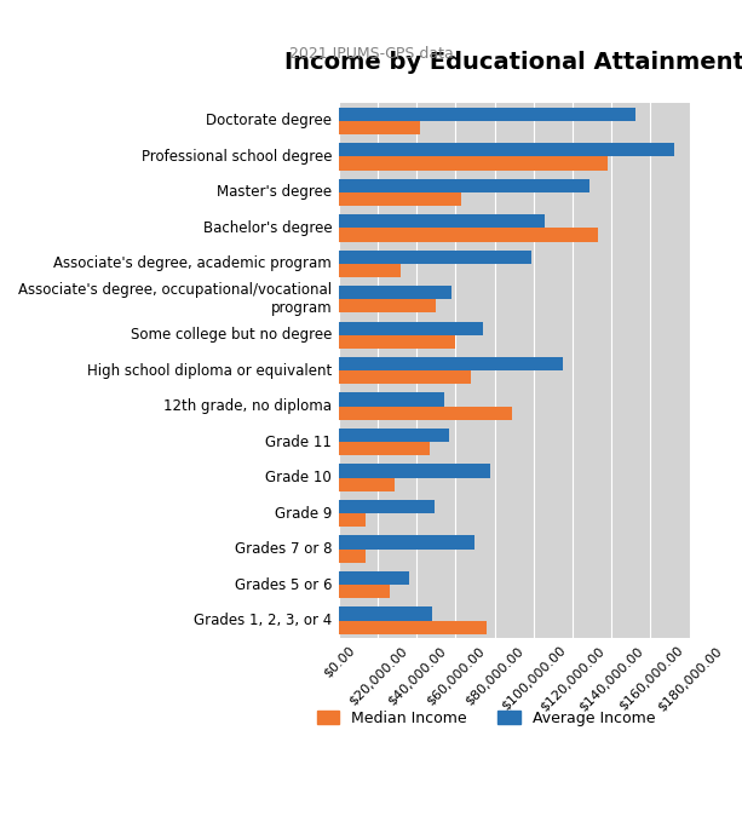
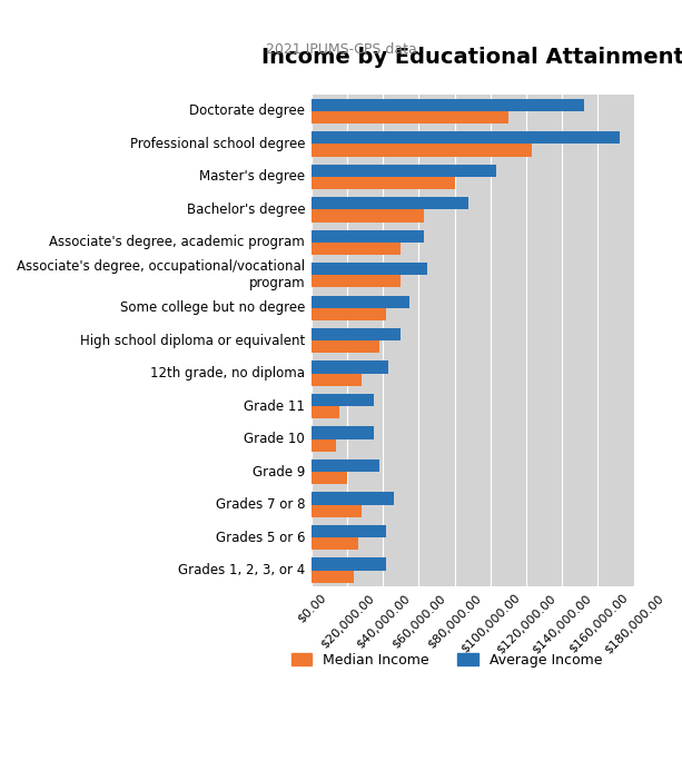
Median Income/Doctorate degree: $42,000 -> $110,000
Median Income/Professional school degree: $138,000 -> $123,000
Average Income/Master's degree: $129,000 -> $103,000
Median Income/Master's degree: $63,000 -> $80,000
Average Income/Bachelor's degree: $106,000 -> $88,000
Median Income/Bachelor's degree: $133,000 -> $63,000
Average Income/Associate's degree, academic program: $99,000 -> $63,000
Median Income/Associate's degree, academic program: $32,000 -> $50,000
Average Income/Associate's degree, occupational/vocational program: $58,000 -> $65,000
Average Income/Some college but no degree: $74,000 -> $55,000
Median Income/Some college but no degree: $60,000 -> $42,000
Average Income/High school diploma or equivalent: $115,000 -> $50,000
Median Income/High school diploma or equivalent: $68,000 -> $38,000
Average Income/12th grade, no diploma: $54,000 -> $43,000
Median Income/12th grade, no diploma: $89,000 -> $28,000
Average Income/Grade 11: $57,000 -> $35,000
Median Income/Grade 11: $47,000 -> $16,000
Average Income/Grade 10: $78,000 -> $35,000
Median Income/Grade 10: $29,000 -> $14,000
Average Income/Grade 9: $49,000 -> $38,000
Median Income/Grade 9: $14,000 -> $20,000
Average Income/Grades 7 or 8: $70,000 -> $46,000
Median Income/Grades 7 or 8: $14,000 -> $28,000
Average Income/Grades 5 or 6: $36,000 -> $42,000
Average Income/Grades 1, 2, 3, or 4: $48,000 -> $42,000
Median Income/Grades 1, 2, 3, or 4: $76,000 -> $24,000
